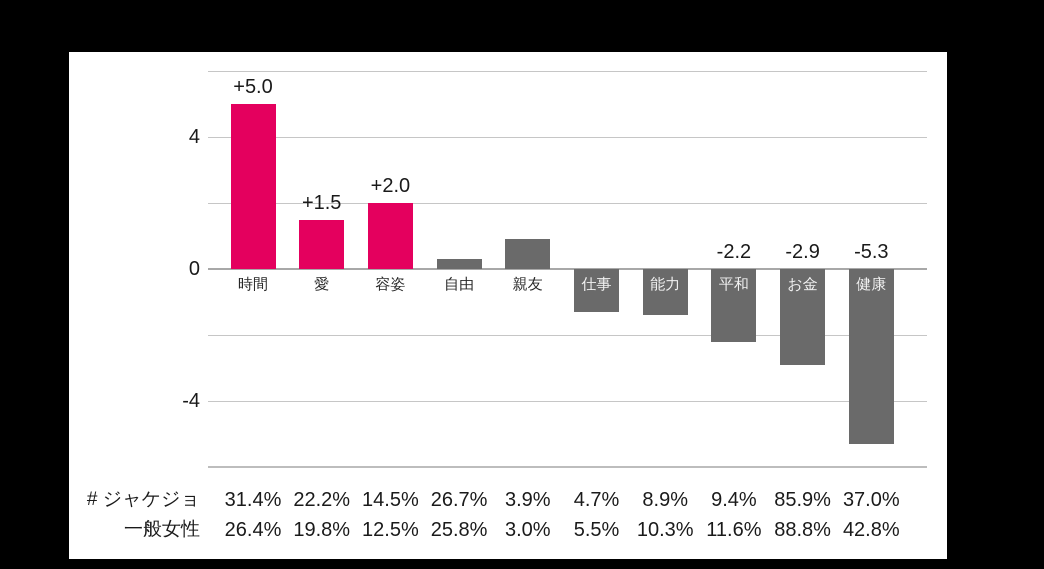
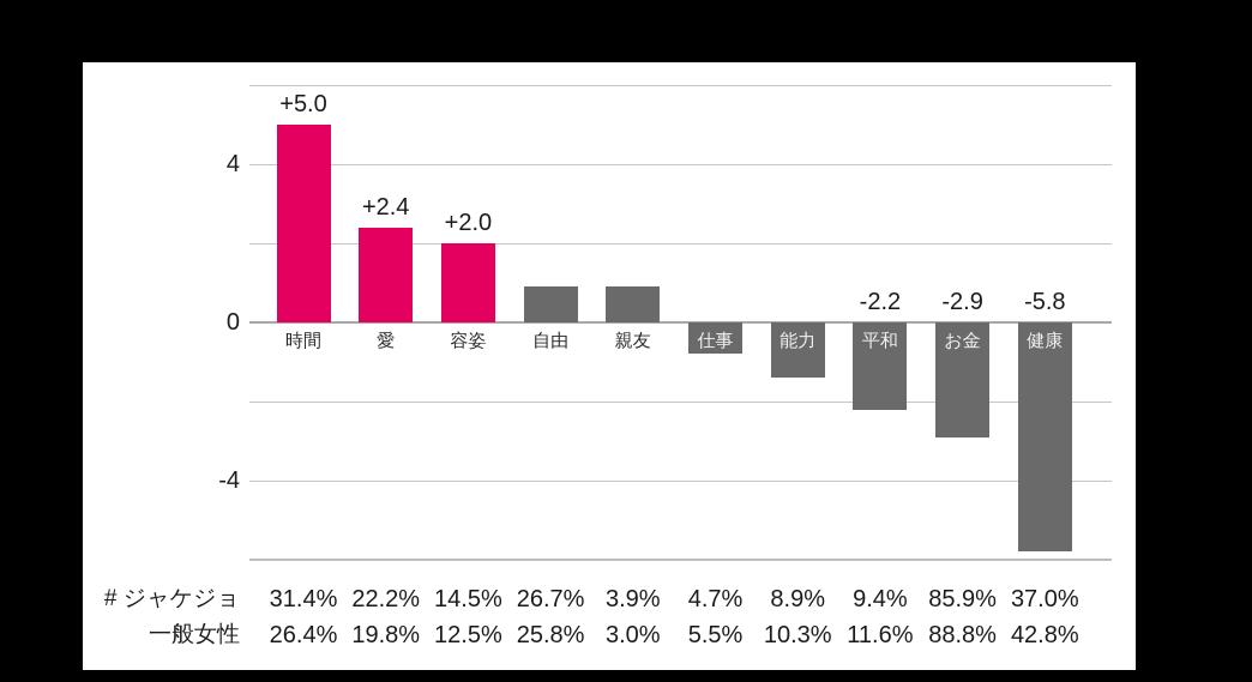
愛: +1.5 -> +2.4
自由: 0.3 -> 0.9
仕事: -1.3 -> -0.8
健康: -5.3 -> -5.8
